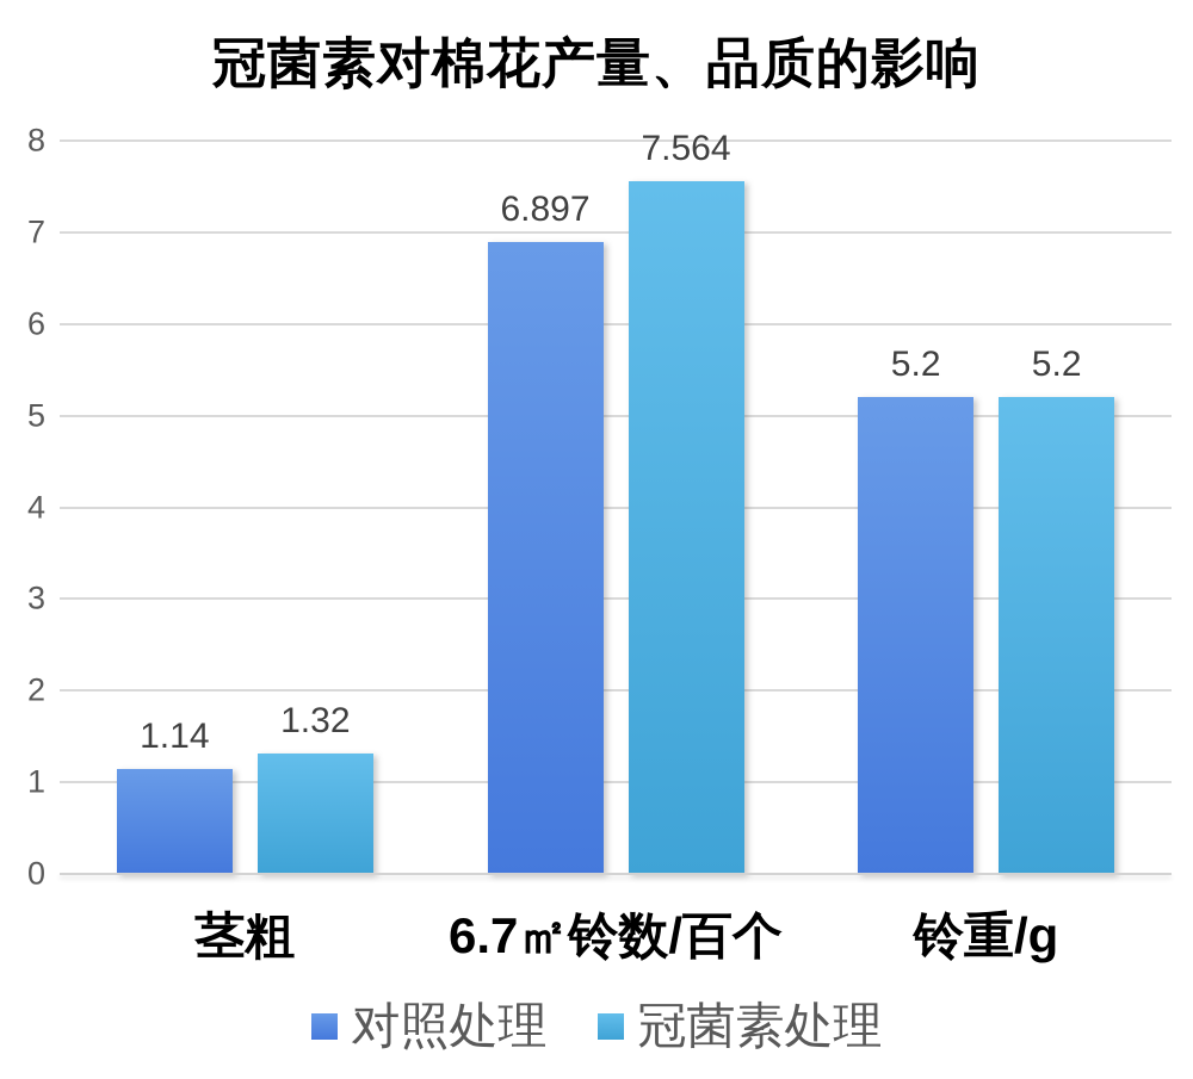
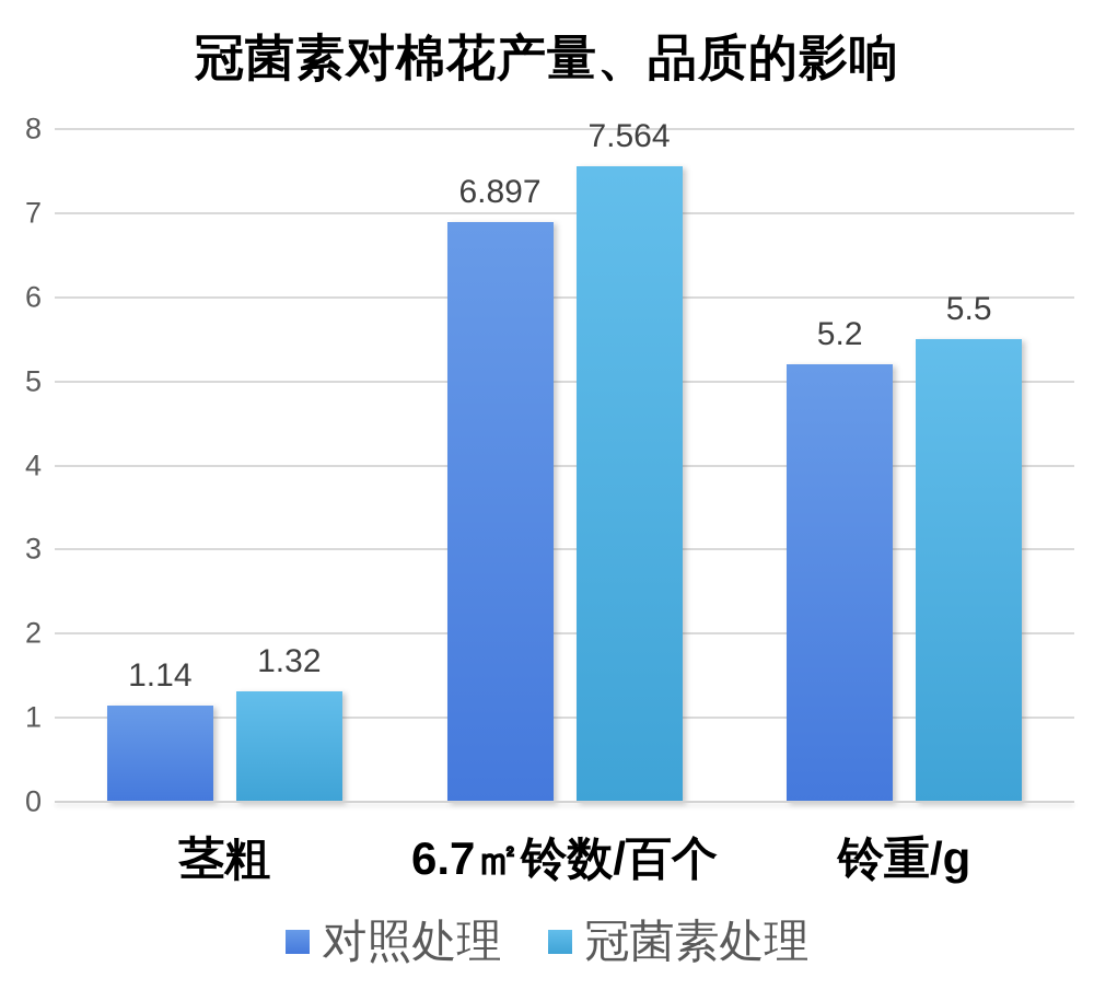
冠菌素处理/铃重/g: 5.2 -> 5.5
